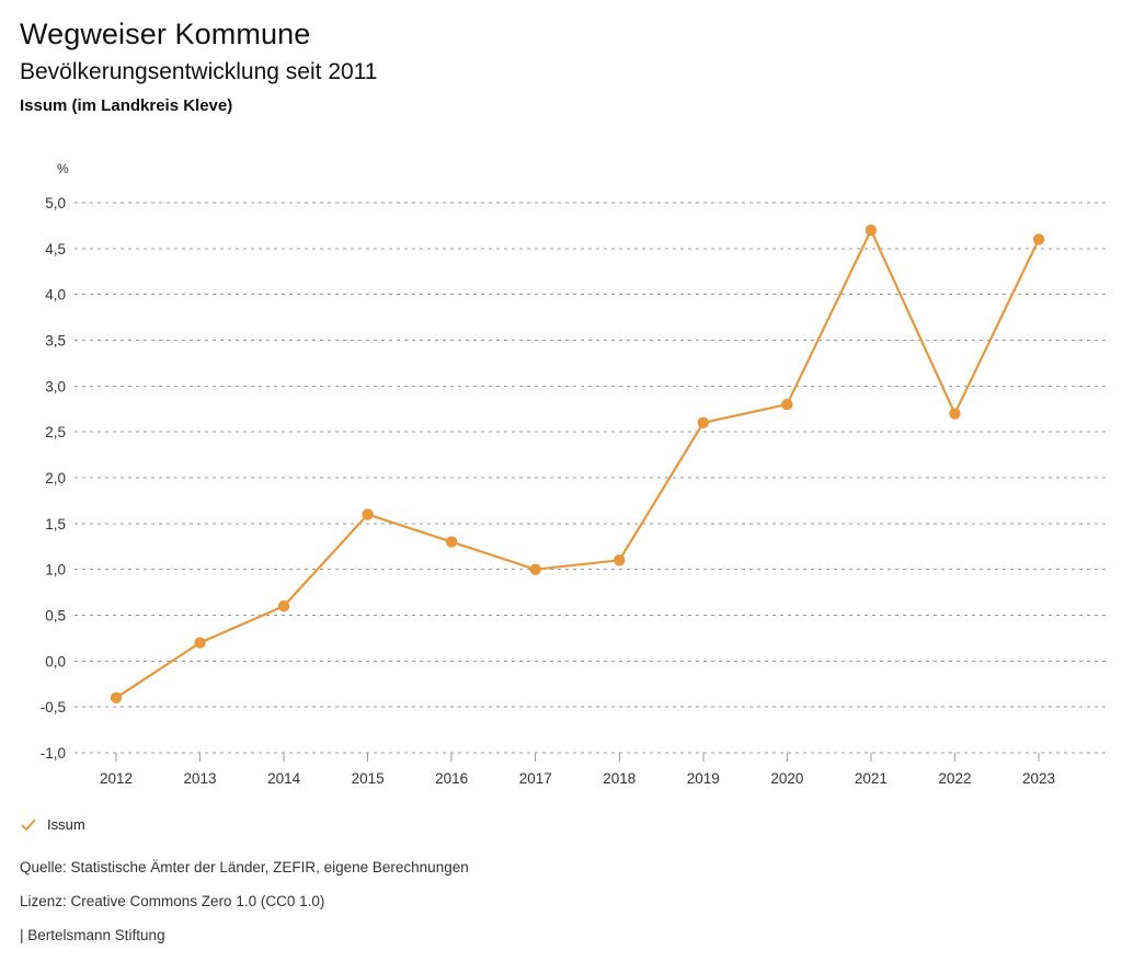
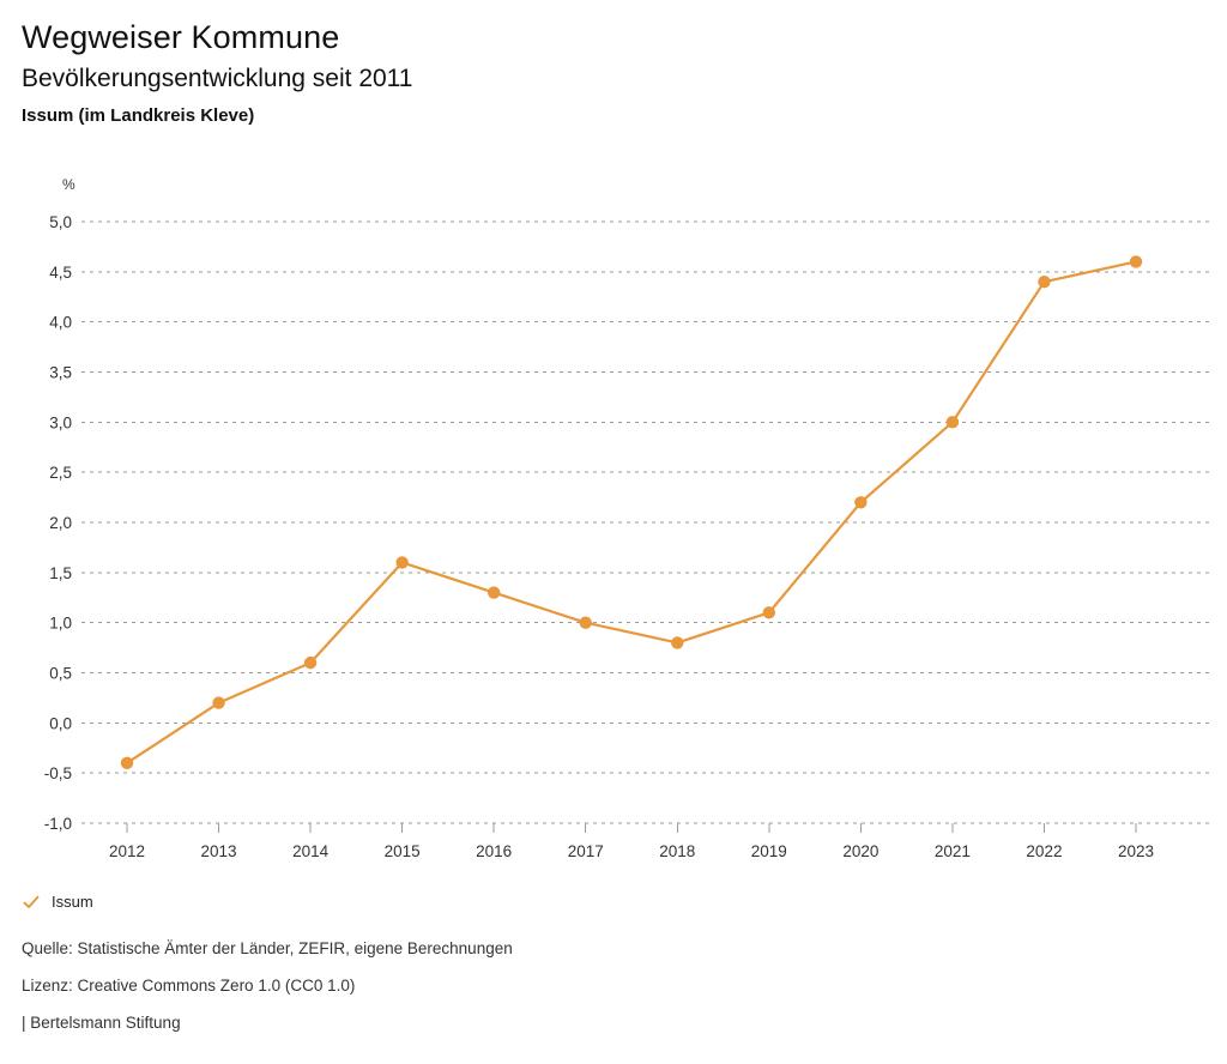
2018: 1,1 -> 0,8
2019: 2,6 -> 1,1
2020: 2,8 -> 2,2
2021: 4,7 -> 3,0
2022: 2,7 -> 4,4
